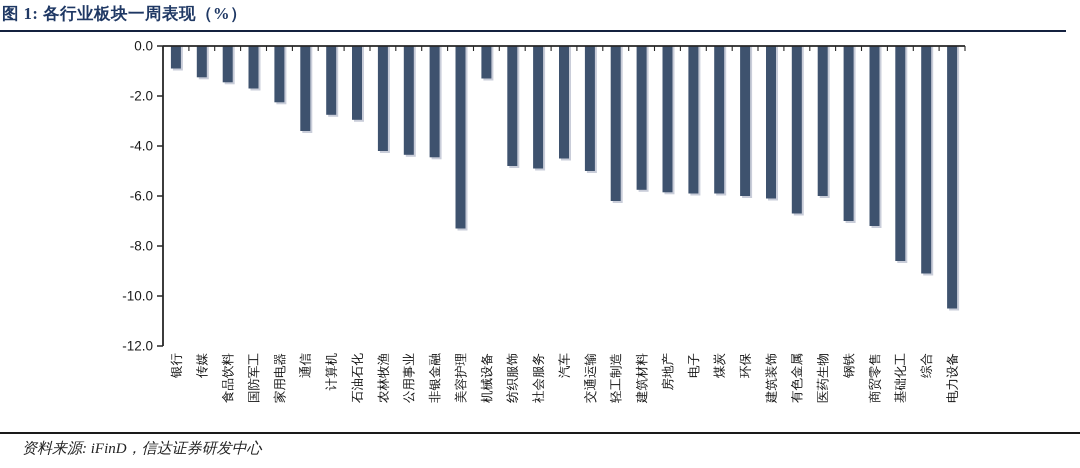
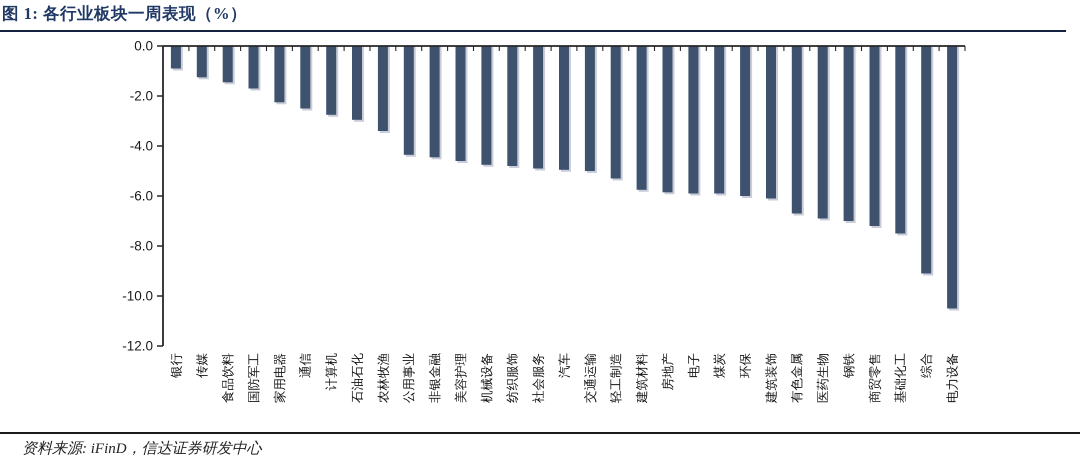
通信: -3.4 -> -2.5
农林牧渔: -4.2 -> -3.4
美容护理: -7.3 -> -4.6
机械设备: -1.3 -> -4.8
汽车: -4.5 -> -5.0
轻工制造: -6.2 -> -5.3
医药生物: -6.0 -> -6.9
基础化工: -8.6 -> -7.5
